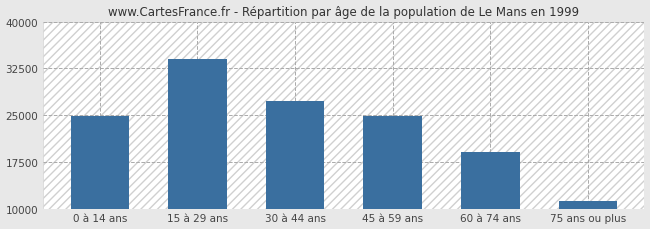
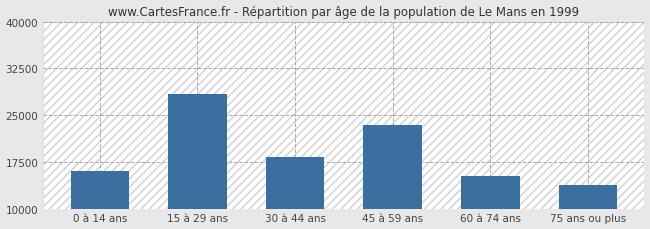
0 à 14 ans: 24900 -> 16000
15 à 29 ans: 34000 -> 28400
30 à 44 ans: 27200 -> 18200
45 à 59 ans: 24800 -> 23400
60 à 74 ans: 19100 -> 15200
75 ans ou plus: 11200 -> 13800
